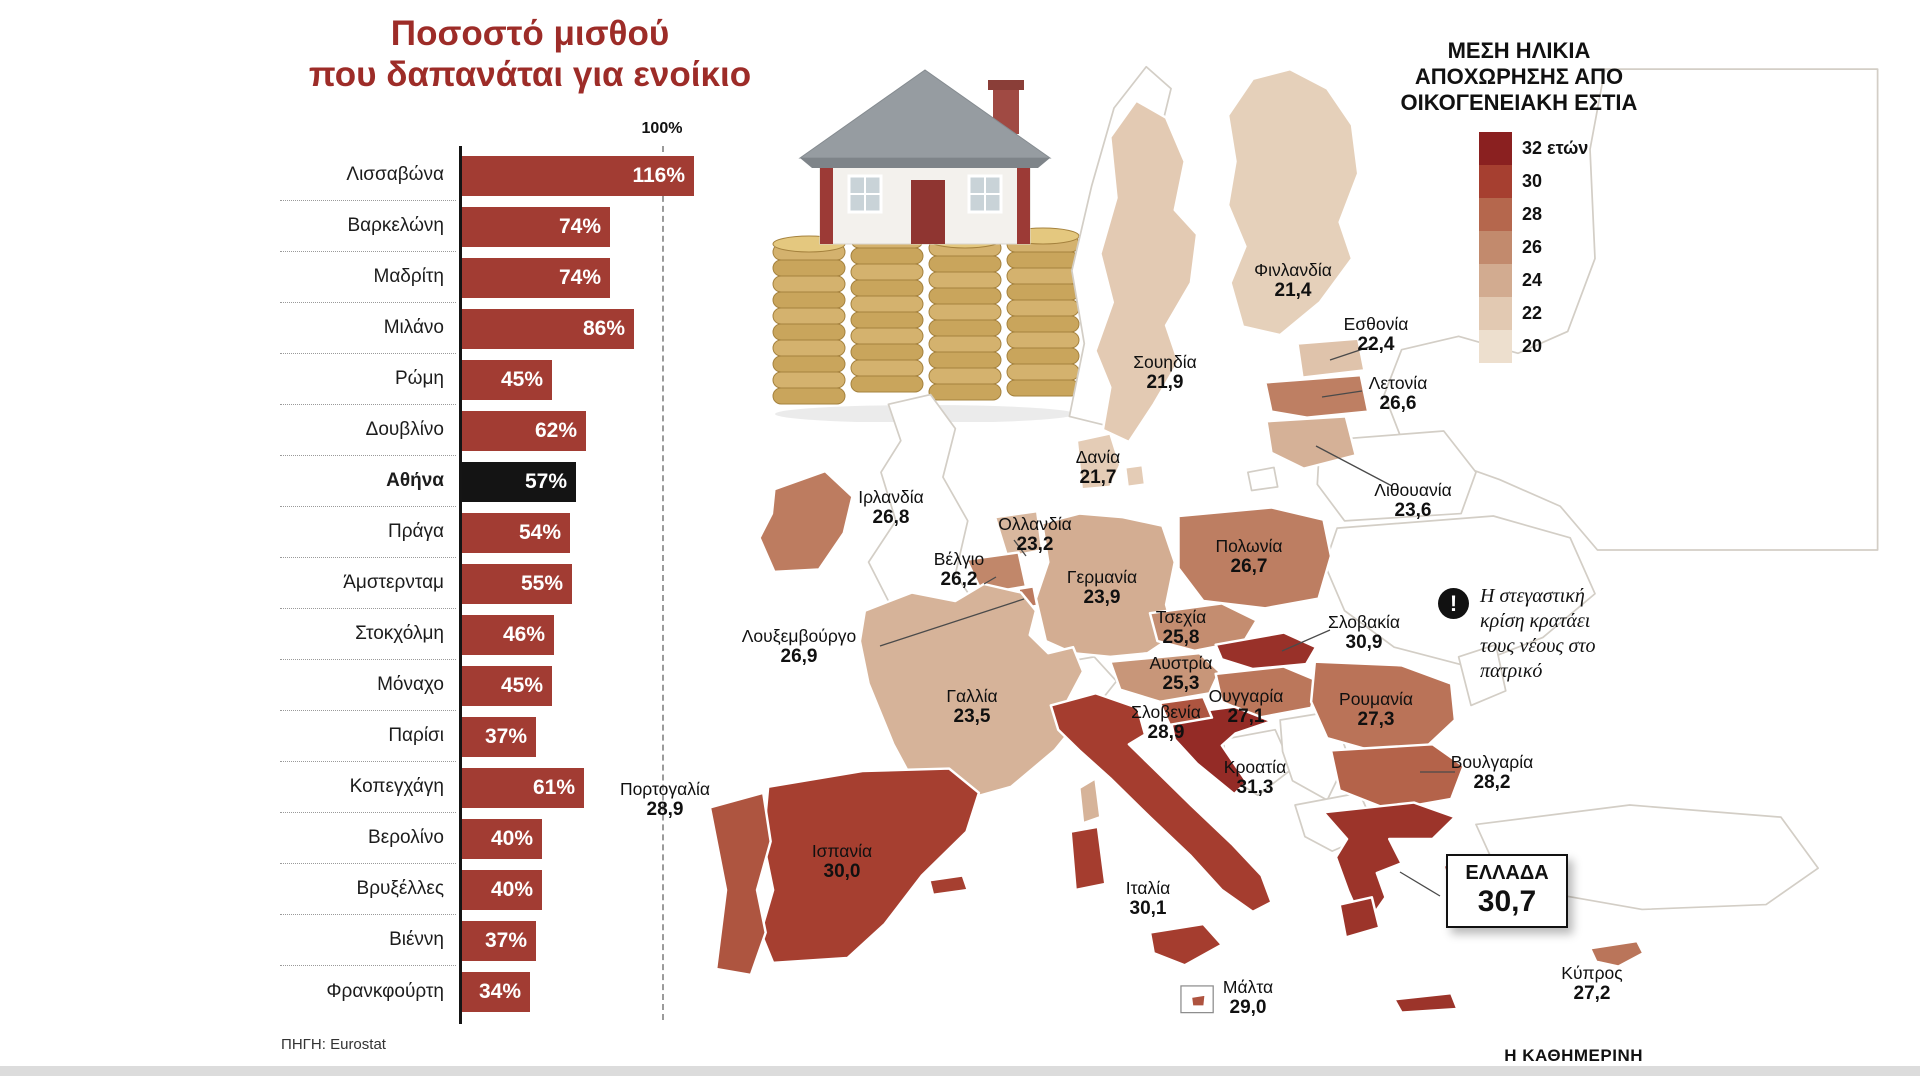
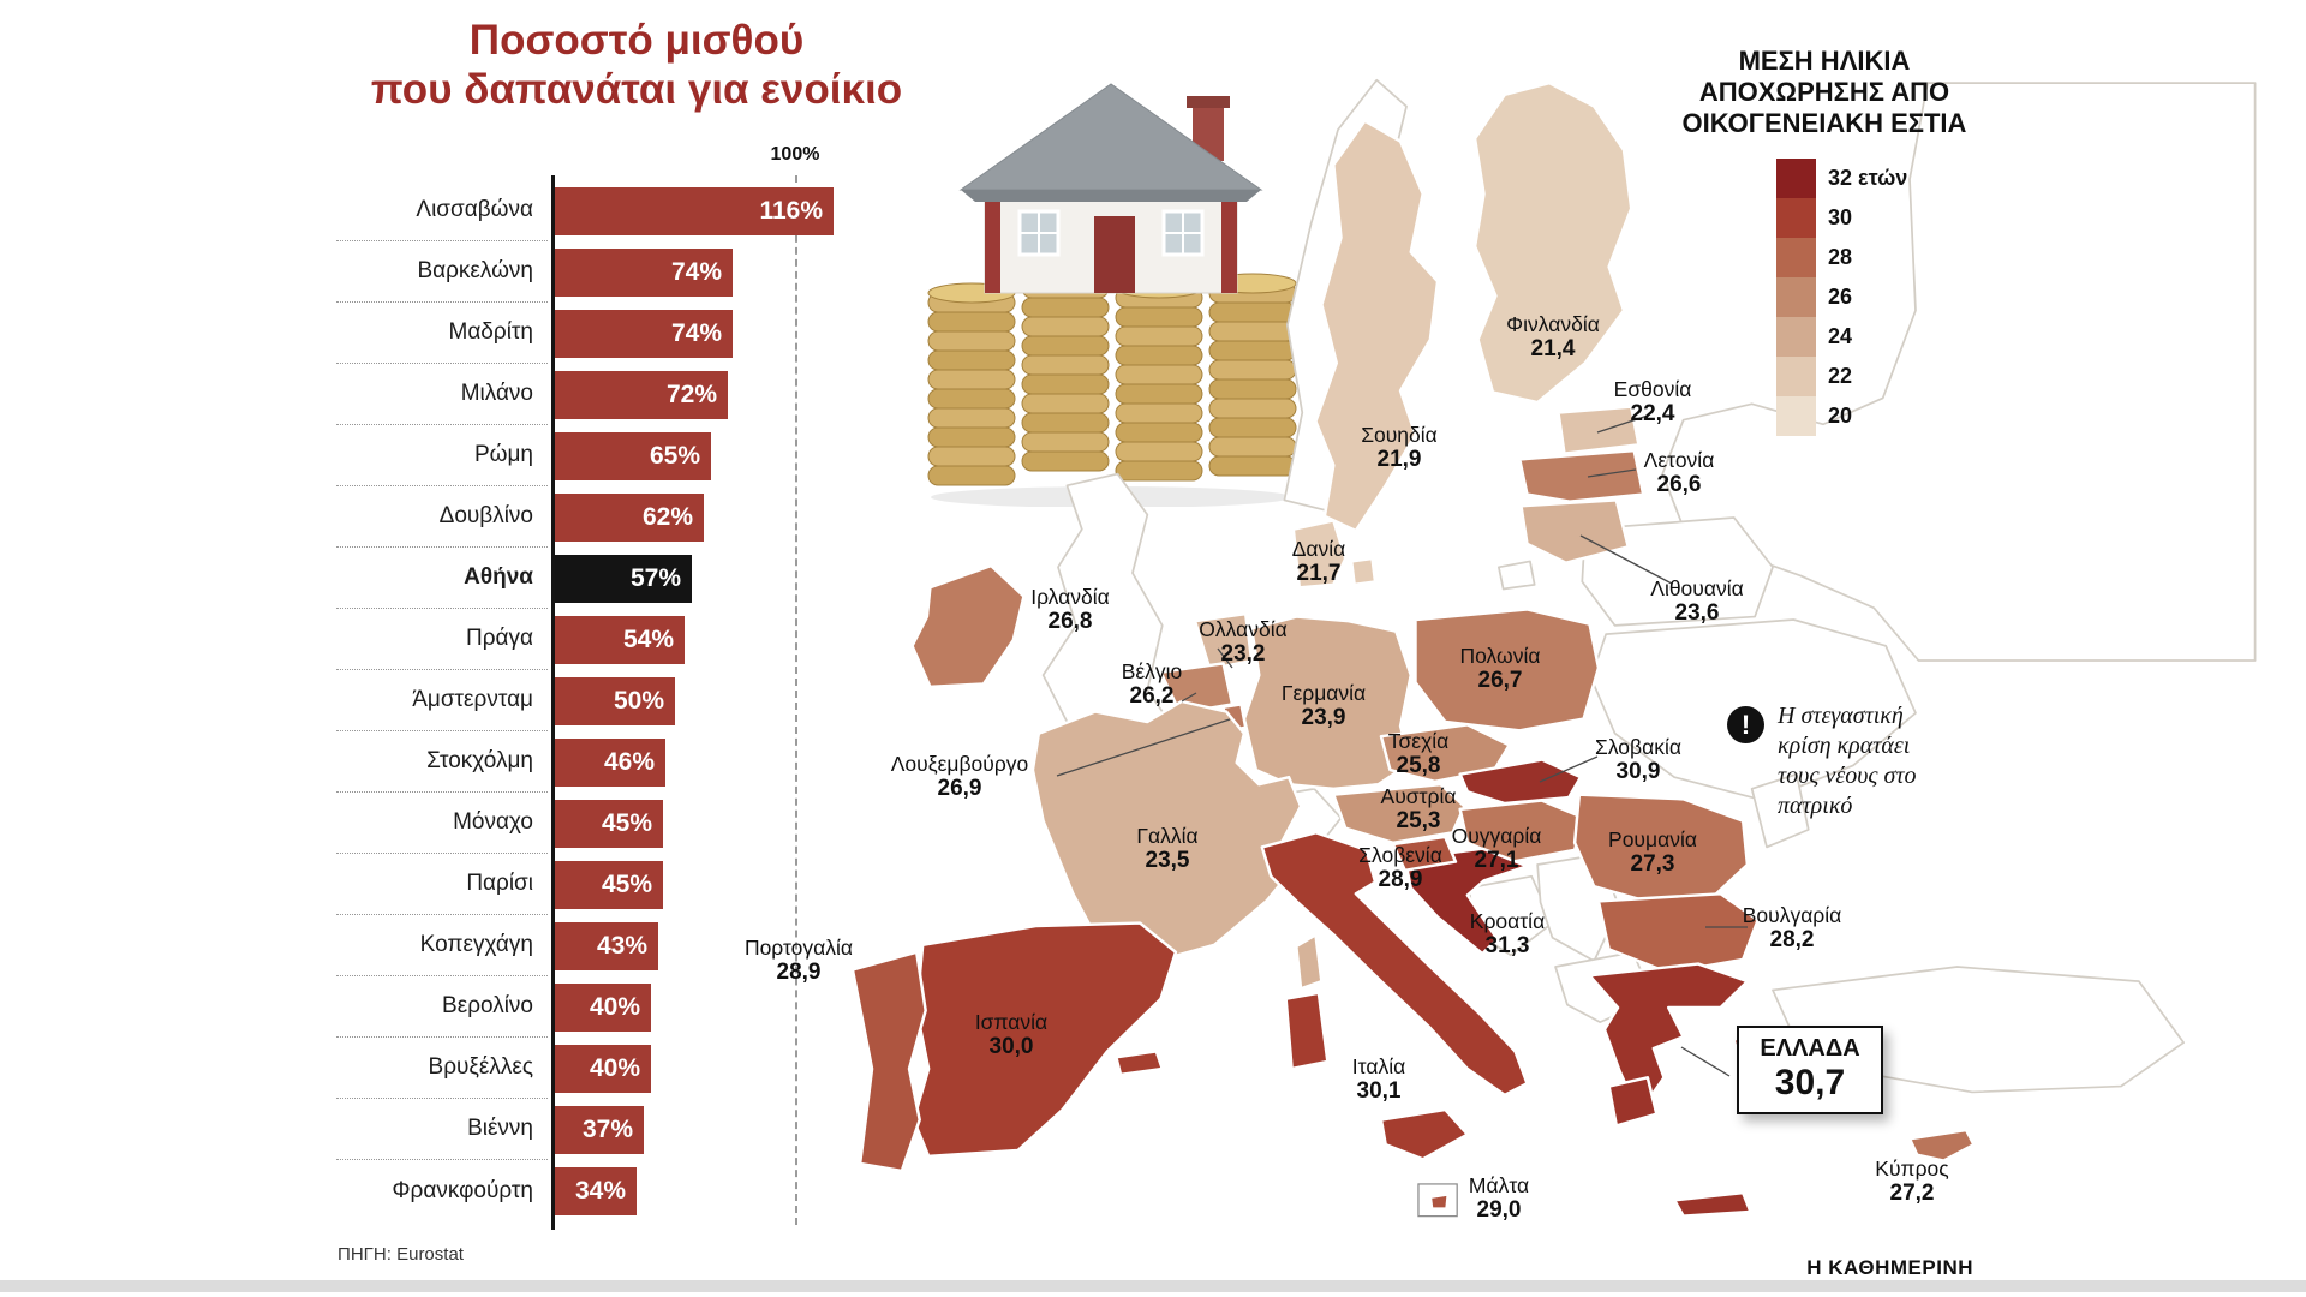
Ποσοστό μισθού που δαπανάται για ενοίκιο/Μιλάνο: 86% -> 72%
Ποσοστό μισθού που δαπανάται για ενοίκιο/Ρώμη: 45% -> 65%
Ποσοστό μισθού που δαπανάται για ενοίκιο/Άμστερνταμ: 55% -> 50%
Ποσοστό μισθού που δαπανάται για ενοίκιο/Παρίσι: 37% -> 45%
Ποσοστό μισθού που δαπανάται για ενοίκιο/Κοπεγχάγη: 61% -> 43%
